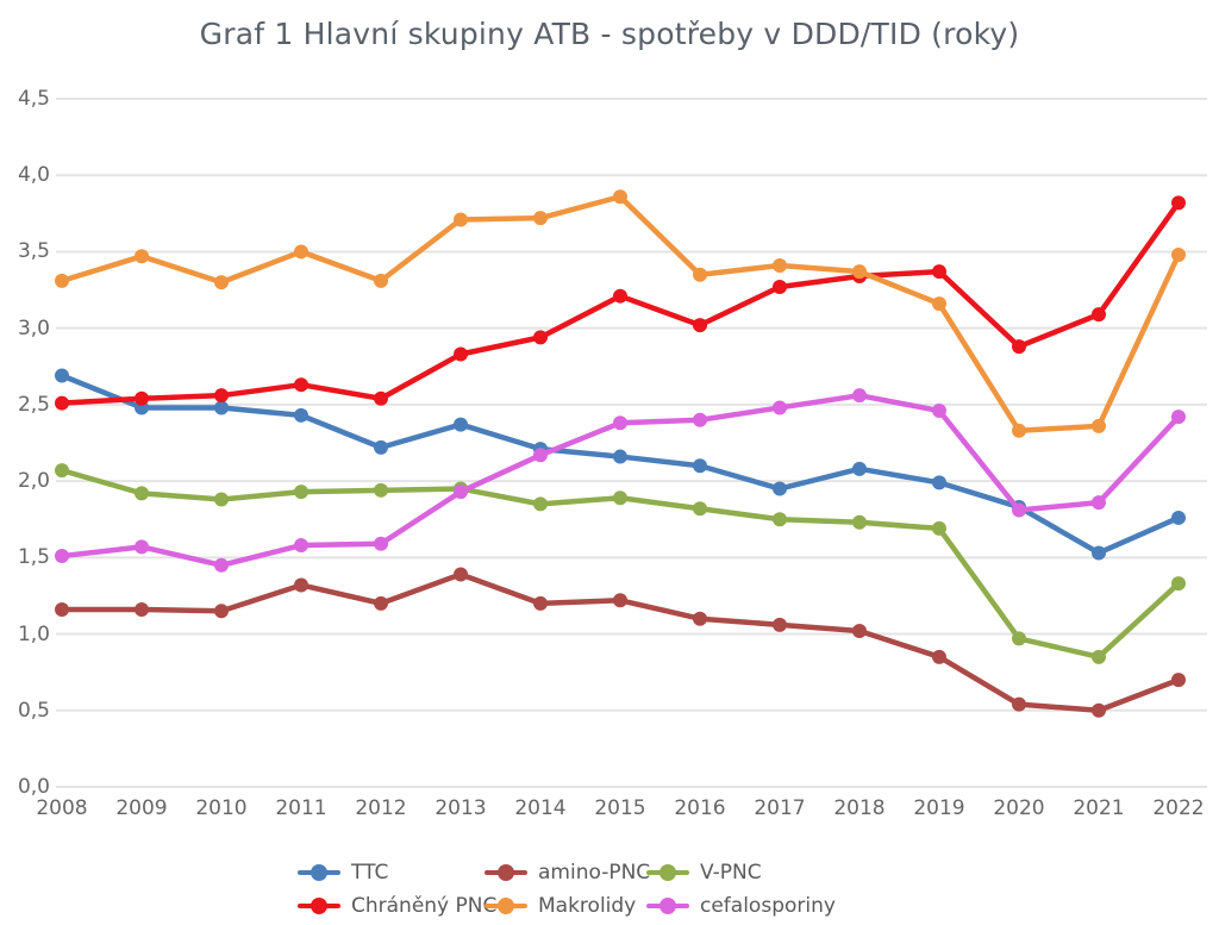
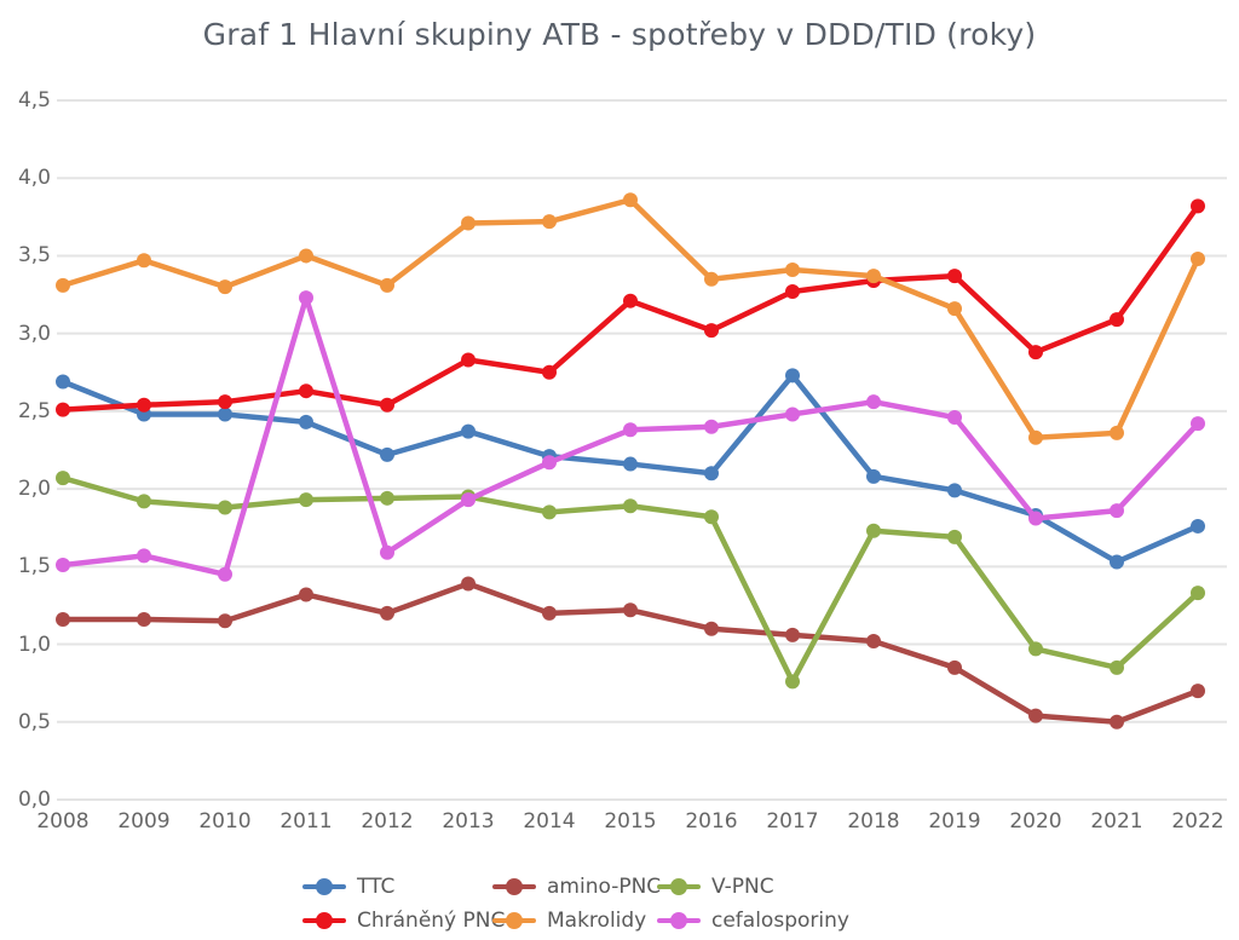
cefalosporiny/2011: 1,58 -> 3,23
Chráněný PNC/2014: 2,94 -> 2,75
TTC/2017: 1,95 -> 2,73
V-PNC/2017: 1,75 -> 0,76
